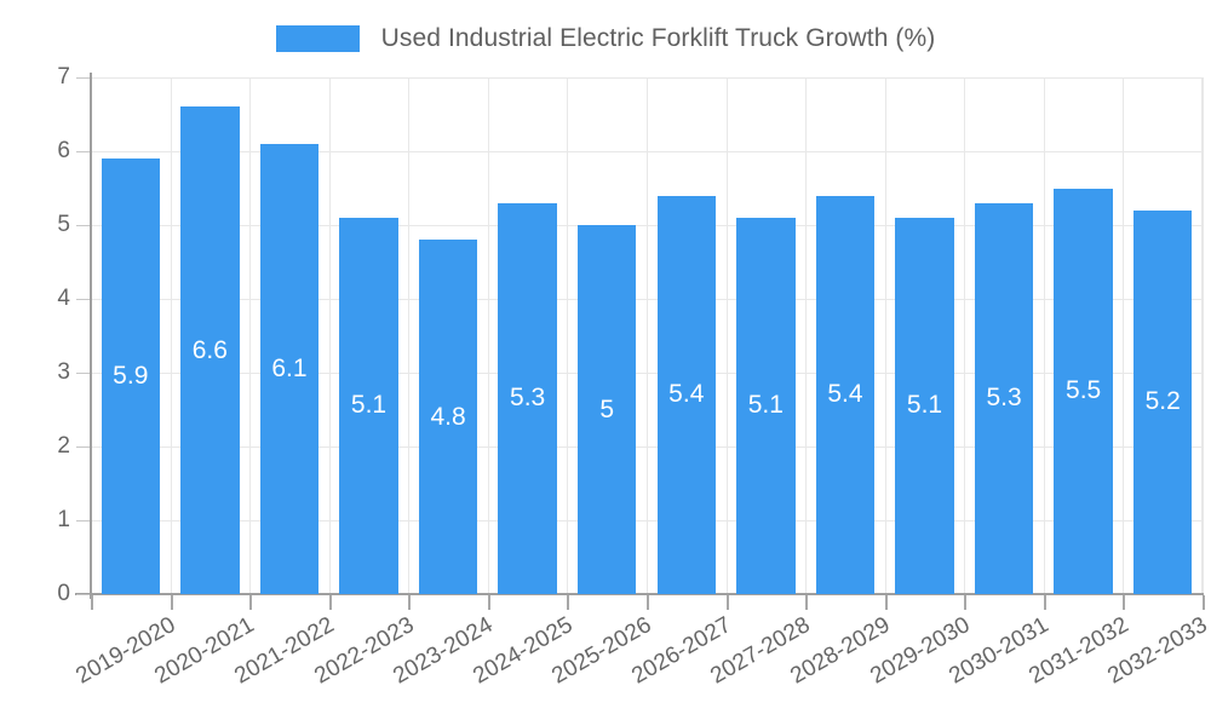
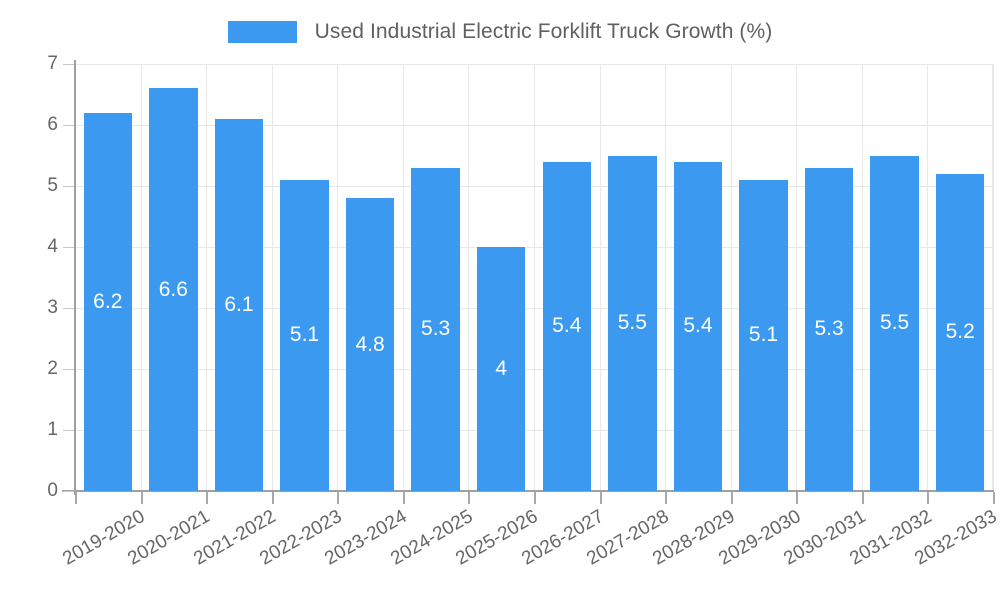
2019-2020: 5.9 -> 6.2
2025-2026: 5 -> 4
2027-2028: 5.1 -> 5.5
